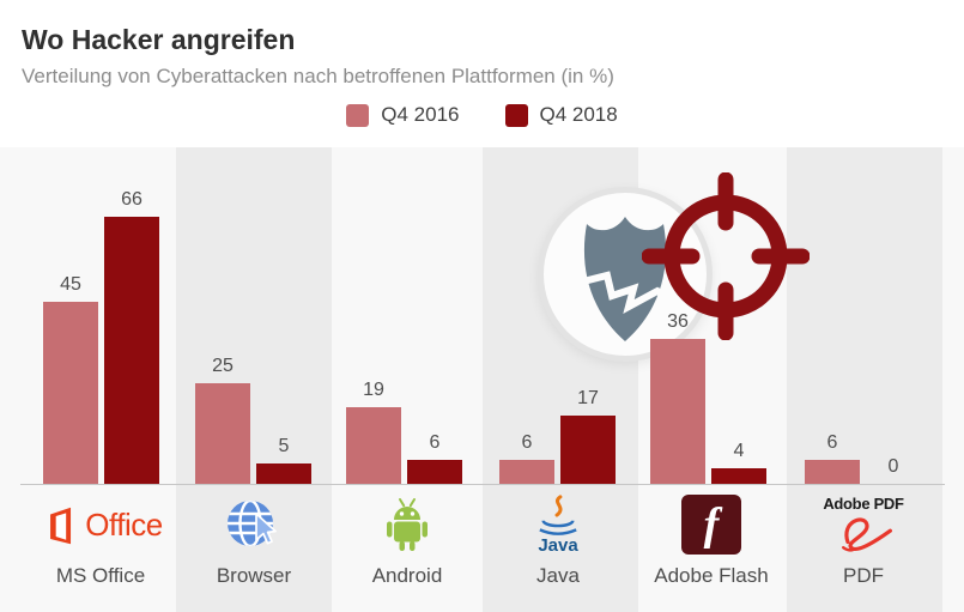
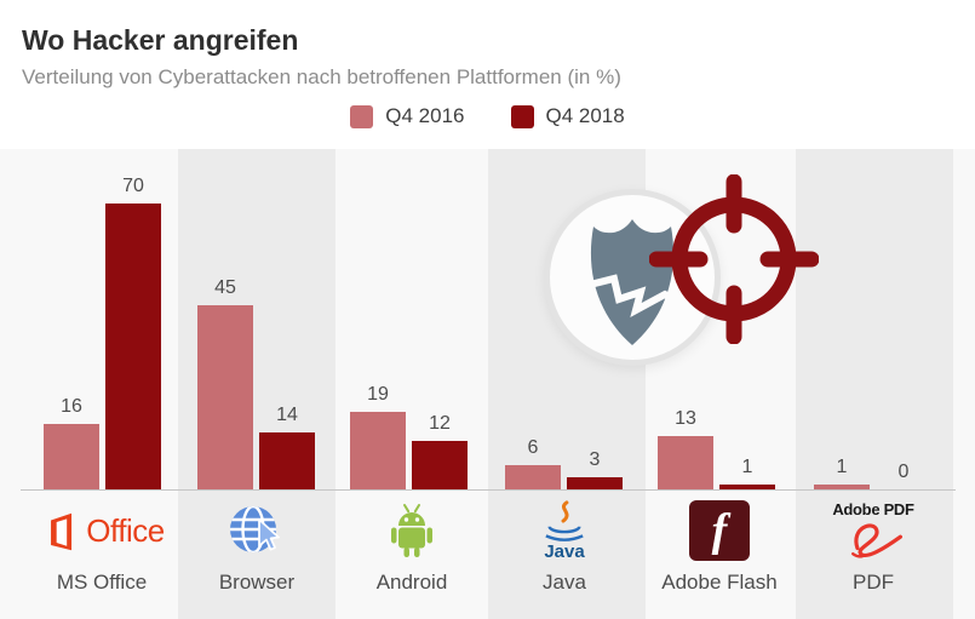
Q4 2016/MS Office: 45 -> 16
Q4 2018/MS Office: 66 -> 70
Q4 2016/Browser: 25 -> 45
Q4 2018/Browser: 5 -> 14
Q4 2018/Android: 6 -> 12
Q4 2018/Java: 17 -> 3
Q4 2016/Adobe Flash: 36 -> 13
Q4 2018/Adobe Flash: 4 -> 1
Q4 2016/PDF: 6 -> 1
